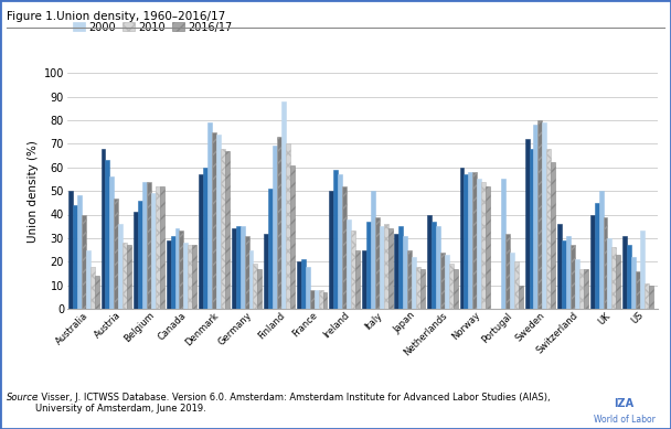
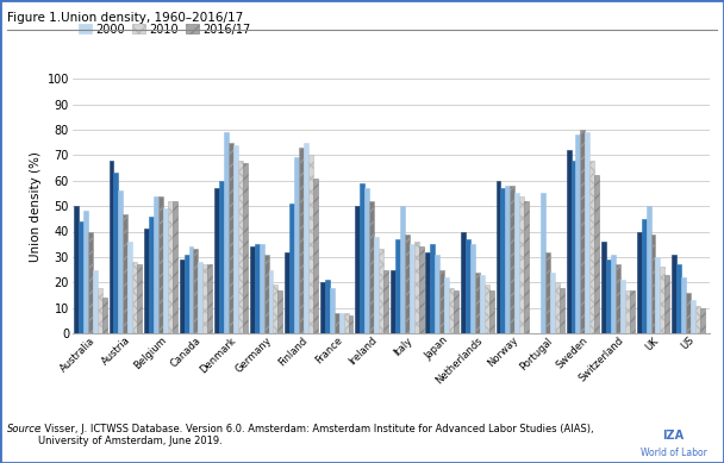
2000/Finland: 88 -> 75
2016/17/Portugal: 10 -> 18
2000/US: 33 -> 13
